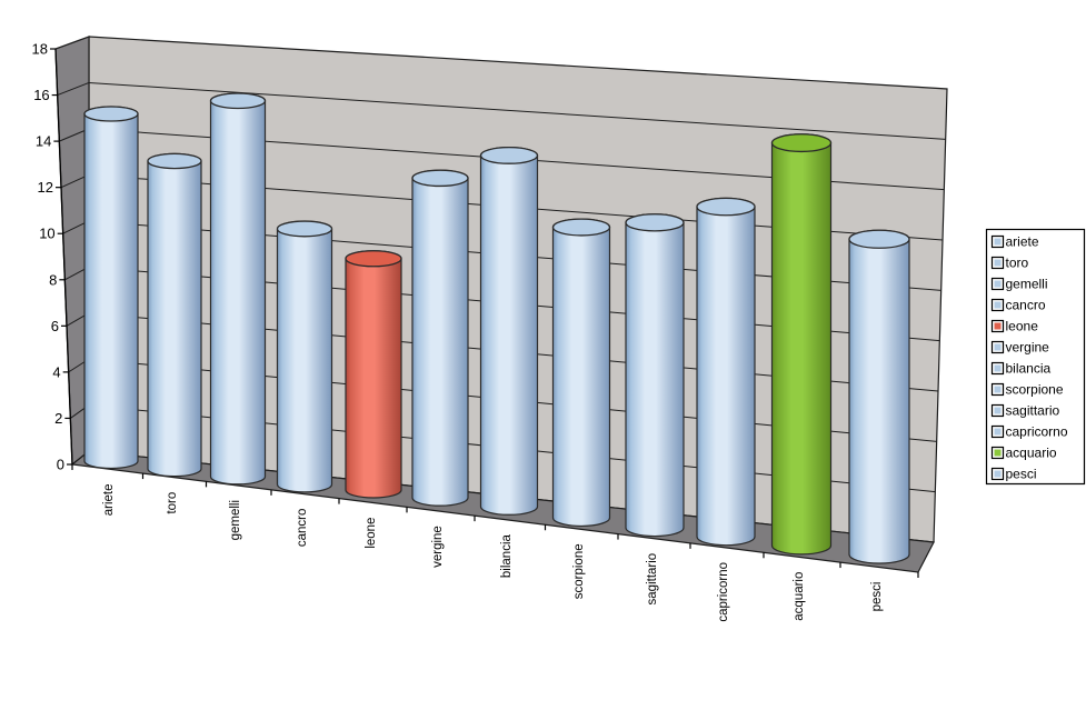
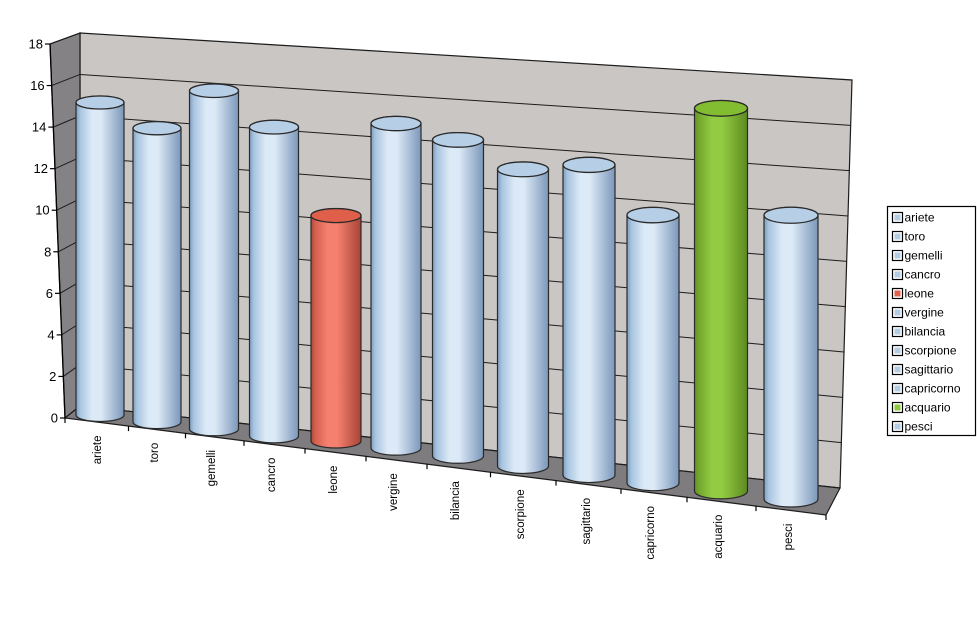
toro: 13.2 -> 14.0
cancro: 10.8 -> 14.5
leone: 9.7 -> 10.5
vergine: 13.3 -> 15.0
scorpione: 11.9 -> 13.5
sagittario: 12.4 -> 14.0
capricorno: 13.3 -> 12.0
acquario: 16.1 -> 17.0
